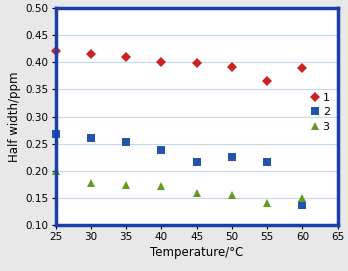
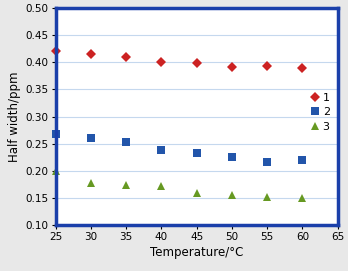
2/45: 0.216 -> 0.232
1/55: 0.366 -> 0.394
3/55: 0.140 -> 0.152
2/60: 0.136 -> 0.220
